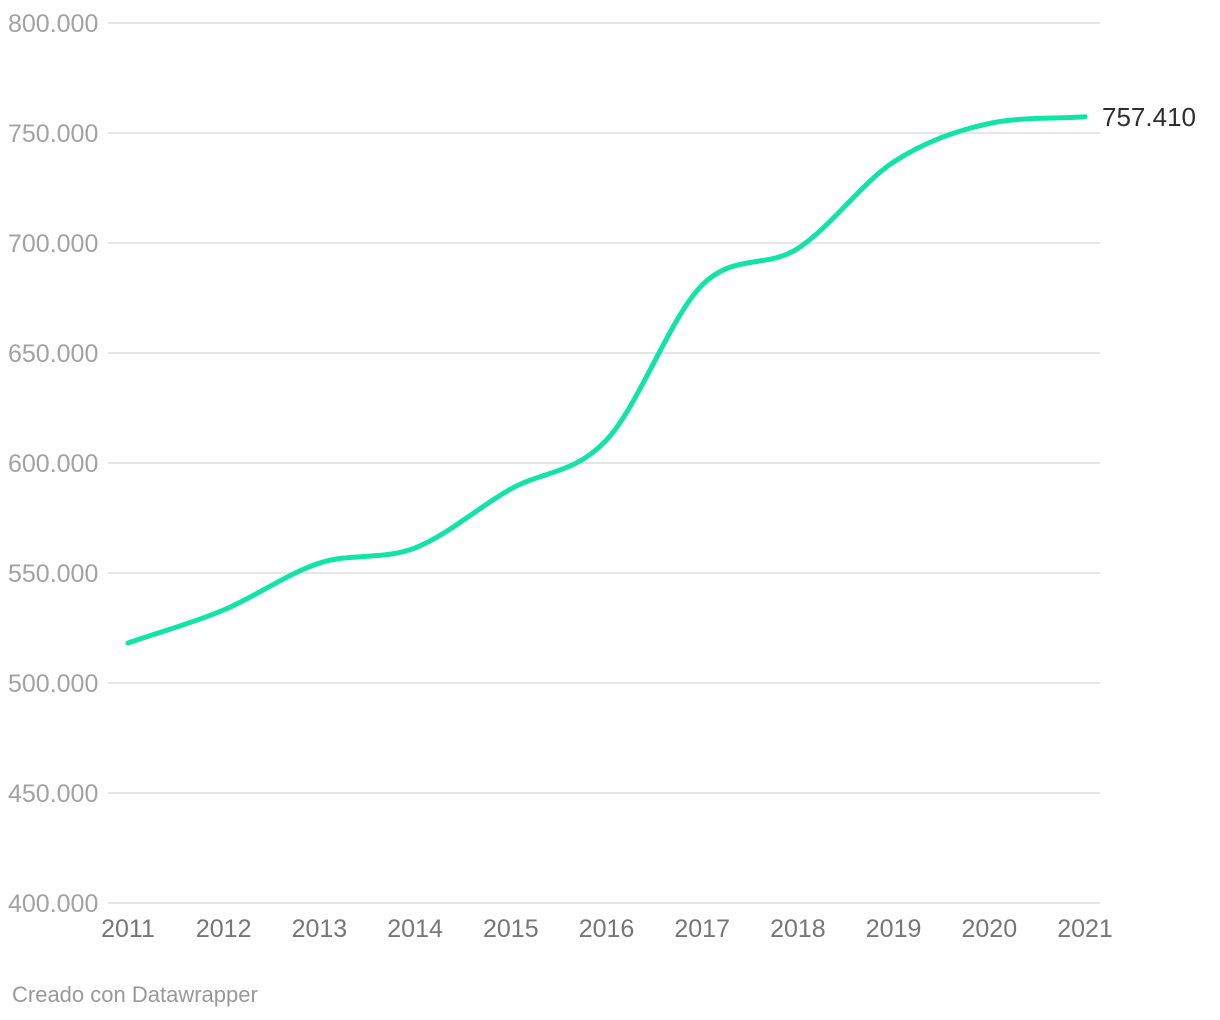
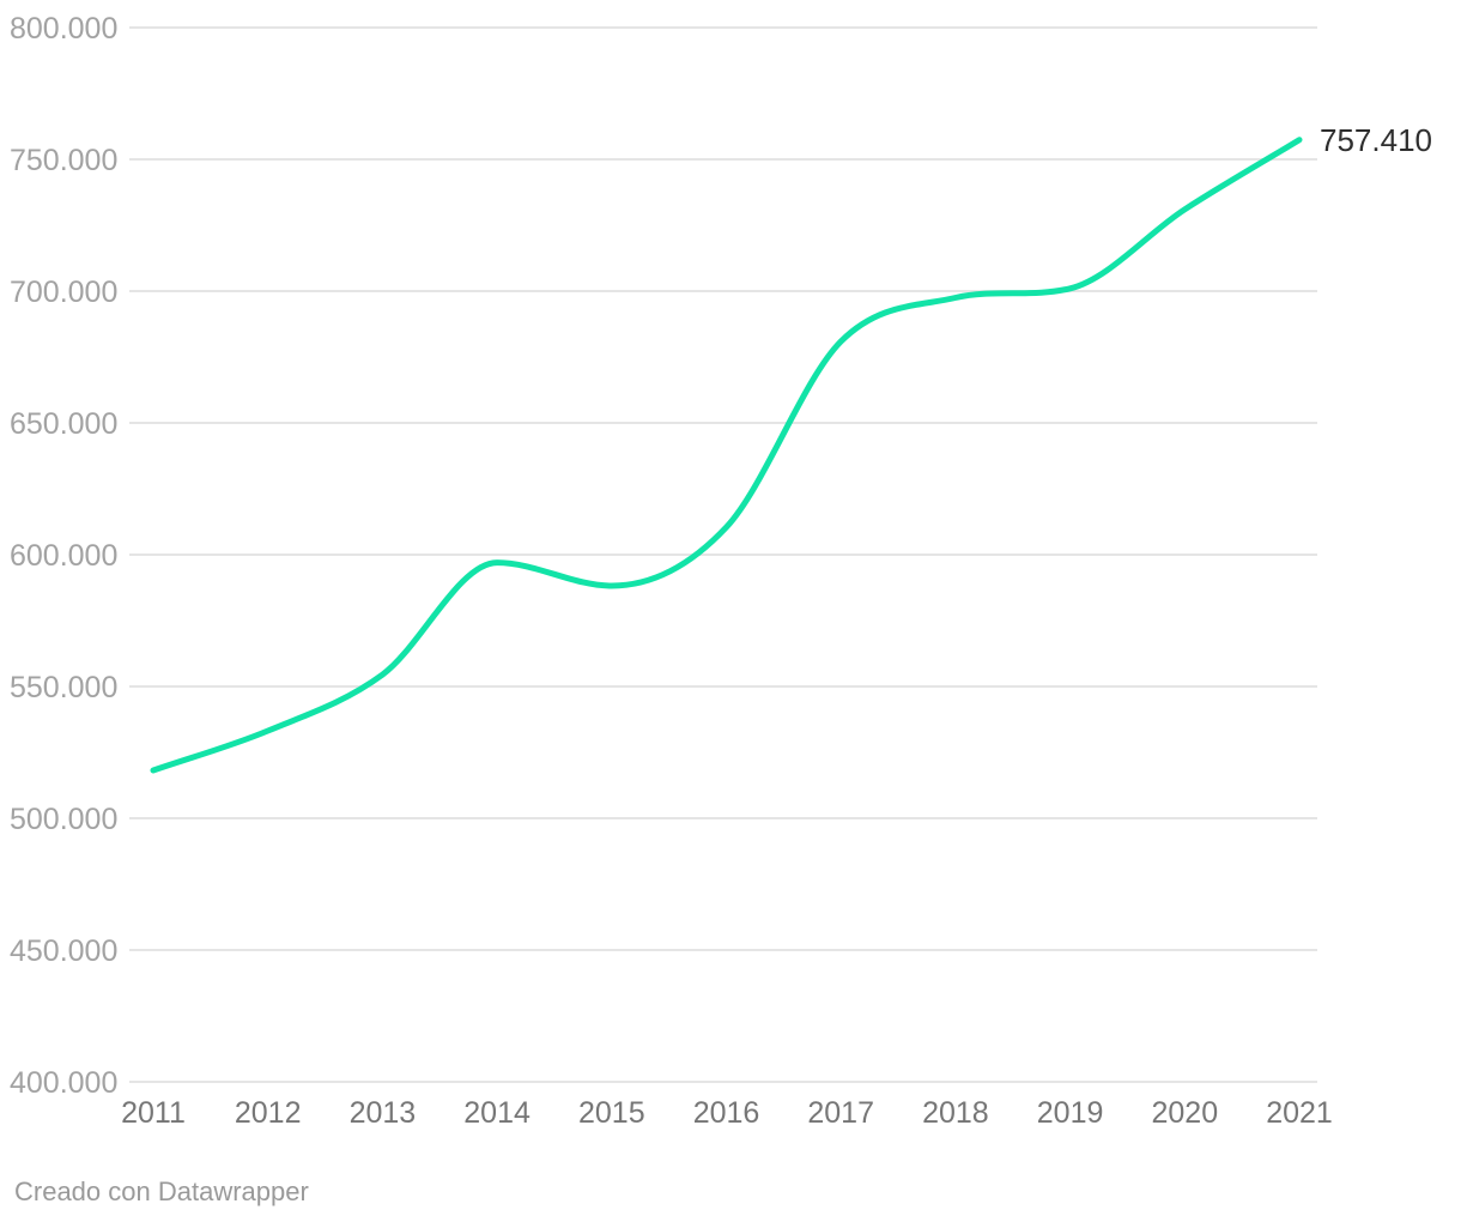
2014: 561000 -> 597000
2019: 737000 -> 701000
2020: 754000 -> 731000
